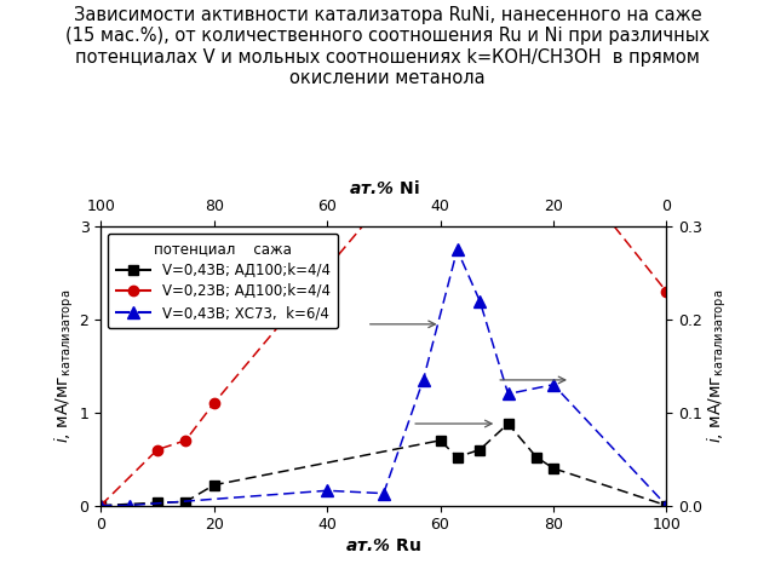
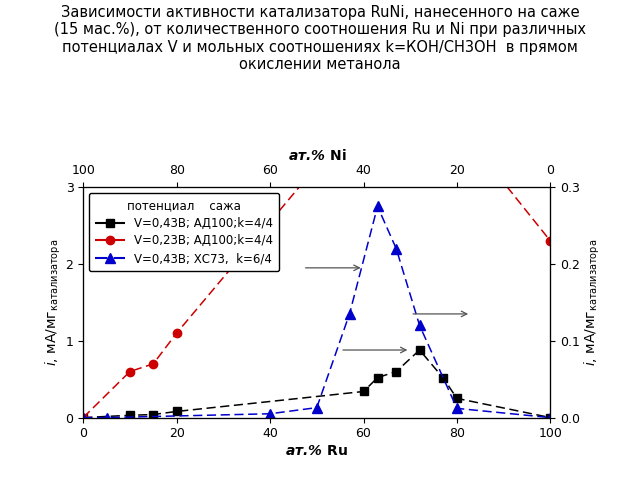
V=0,43В; АД100;k=4/4/20: 0.22 -> 0.08
V=0,43В; ХС73, k=6/4/40: 0.16 -> 0.05
V=0,43В; АД100;k=4/4/60: 0.70 -> 0.34
V=0,43В; АД100;k=4/4/80: 0.40 -> 0.25
V=0,43В; ХС73, k=6/4/80: 1.30 -> 0.12
